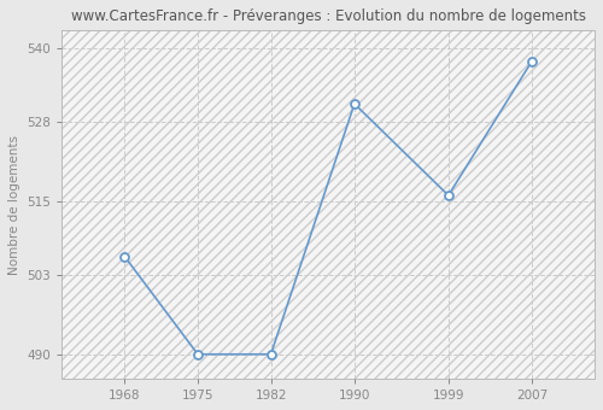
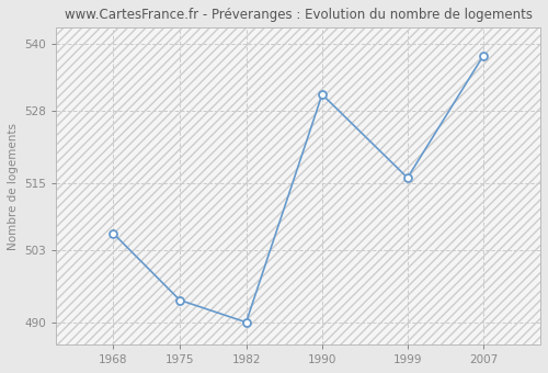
1975: 490 -> 494
